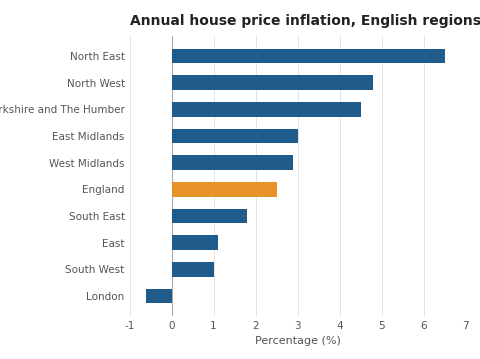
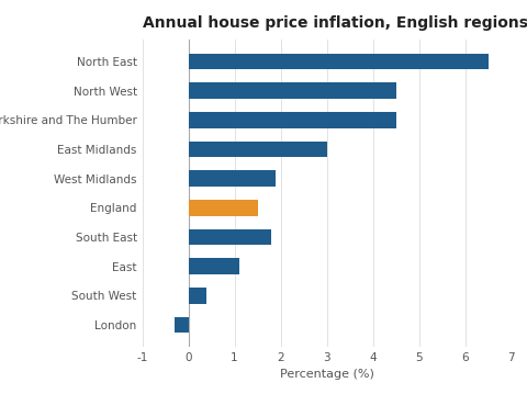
North West: 4.8 -> 4.5
West Midlands: 2.9 -> 1.9
England: 2.5 -> 1.5
South West: 1.0 -> 0.4
London: -0.6 -> -0.3
